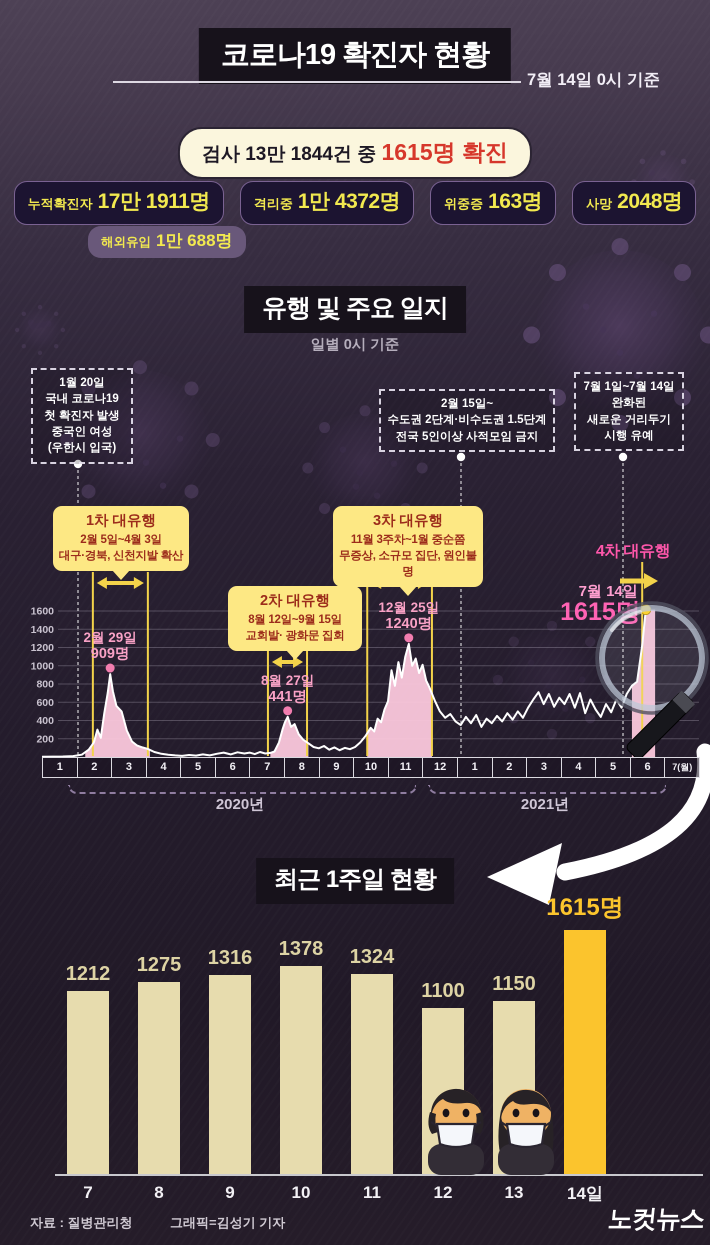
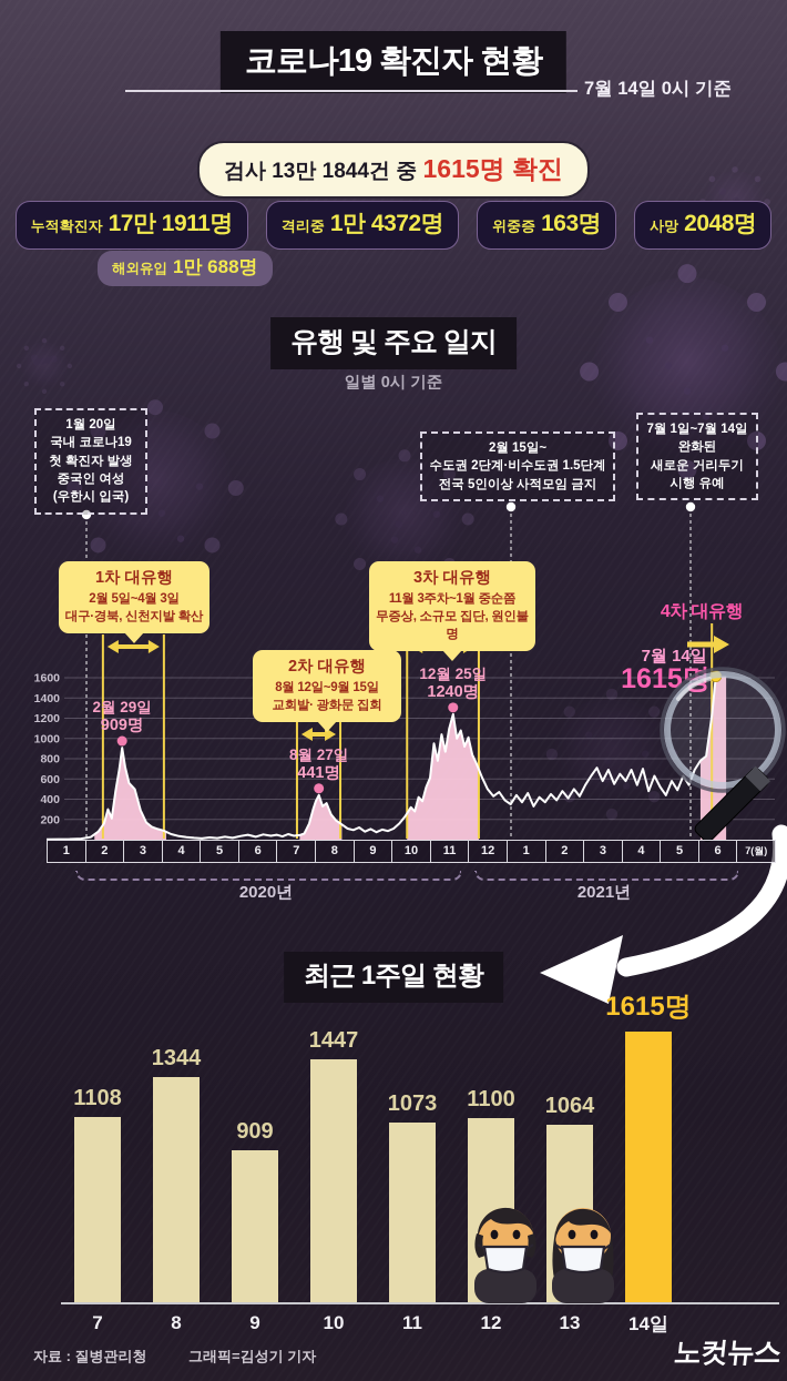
최근 1주일 현황/7: 1212 -> 1108
최근 1주일 현황/8: 1275 -> 1344
최근 1주일 현황/9: 1316 -> 909
최근 1주일 현황/10: 1378 -> 1447
최근 1주일 현황/11: 1324 -> 1073
최근 1주일 현황/13: 1150 -> 1064
